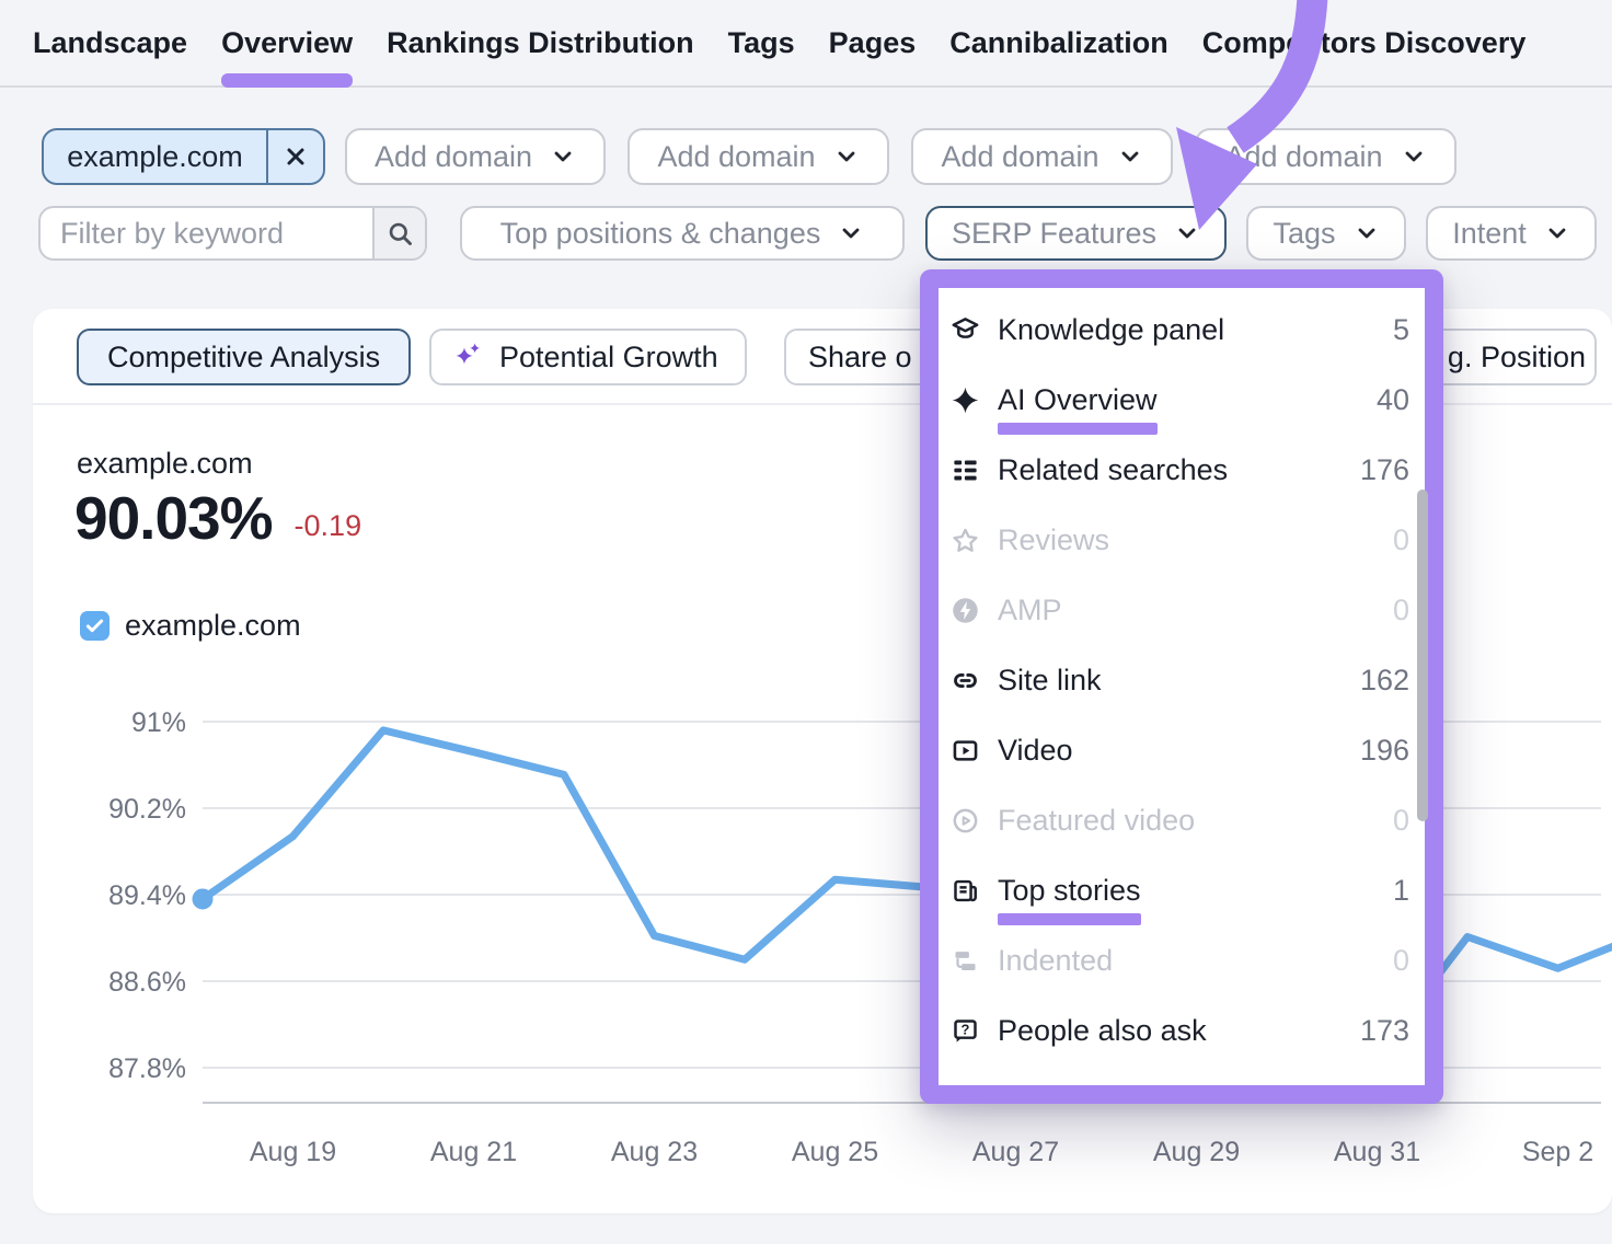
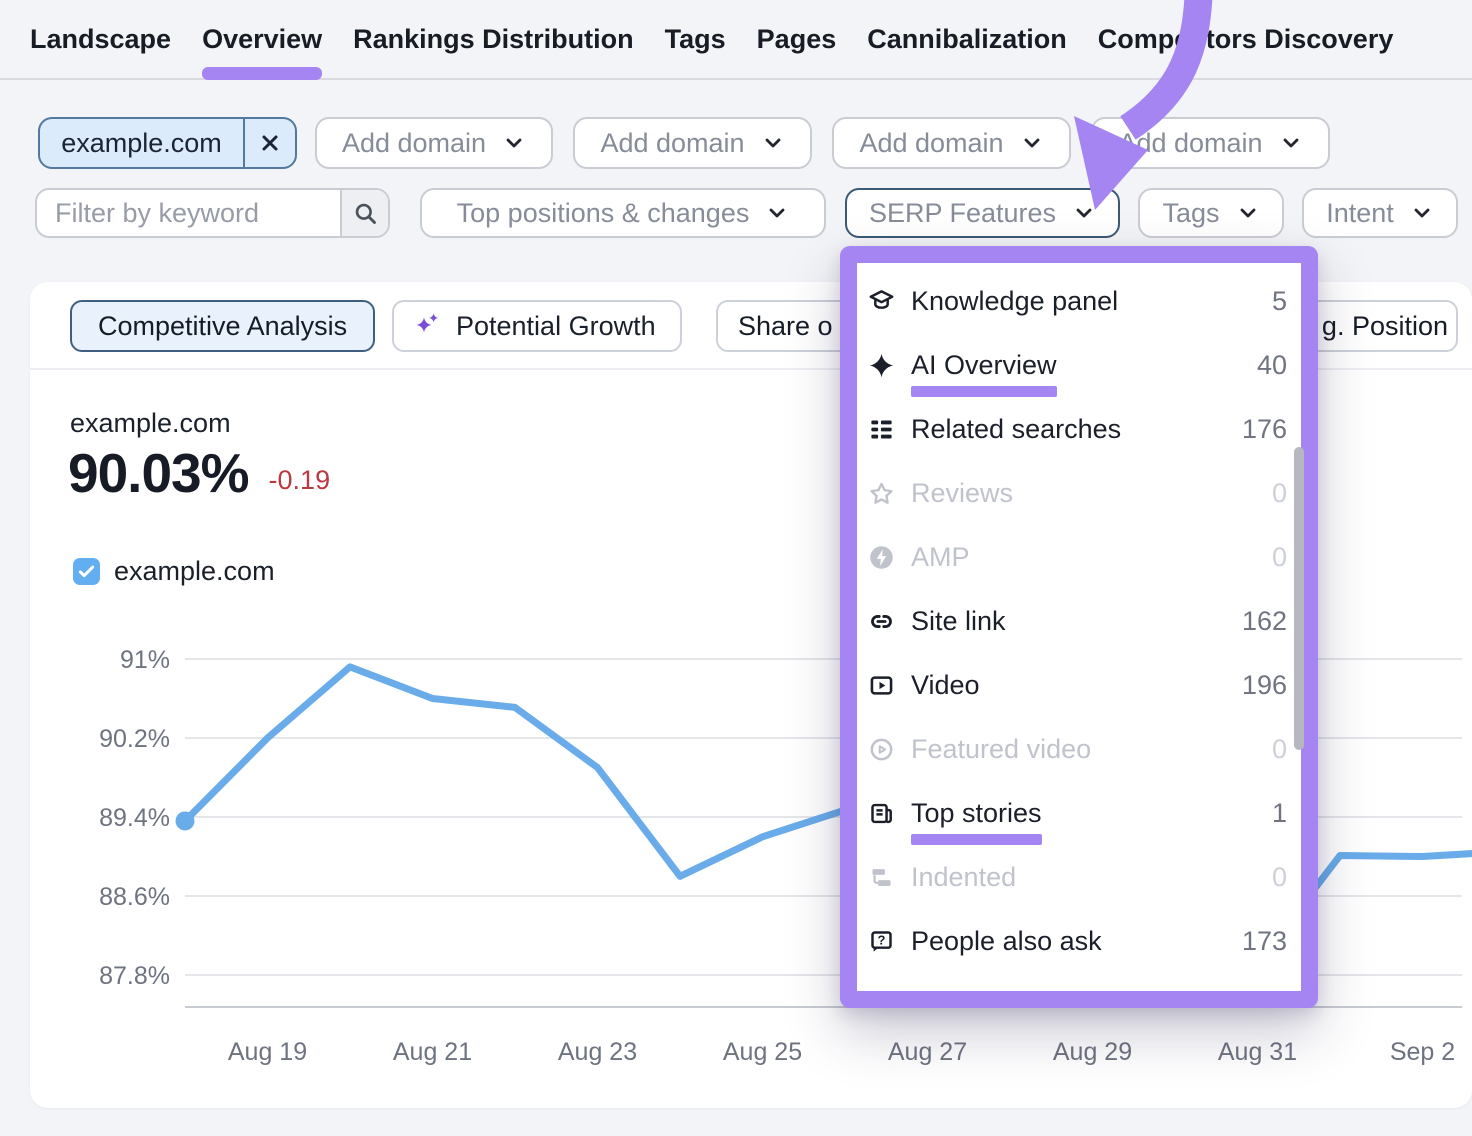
Aug 19: 89.9% -> 90.2%
Aug 21: 90.7% -> 90.6%
Aug 23: 89.0% -> 89.9%
Aug 25: 89.5% -> 89.2%
Sep 2: 88.7% -> 89.0%
